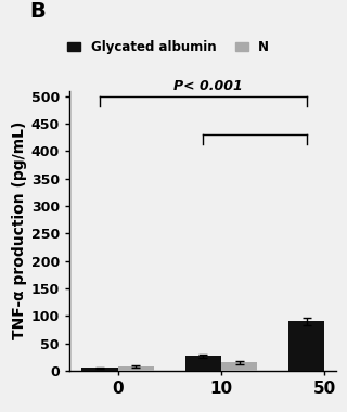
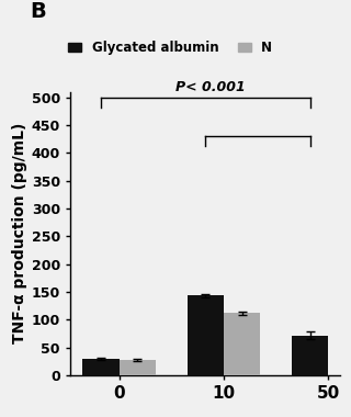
Glycated albumin/0: 5 -> 30
N/0: 8 -> 28
Glycated albumin/10: 27 -> 144
N/10: 15 -> 112
Glycated albumin/50: 90 -> 72
